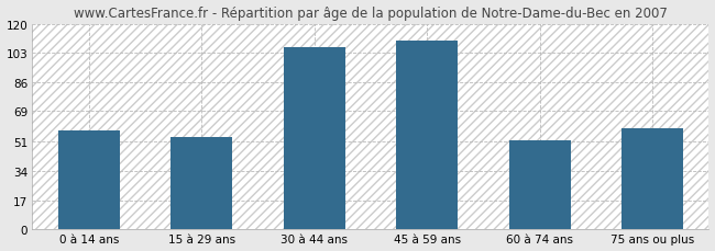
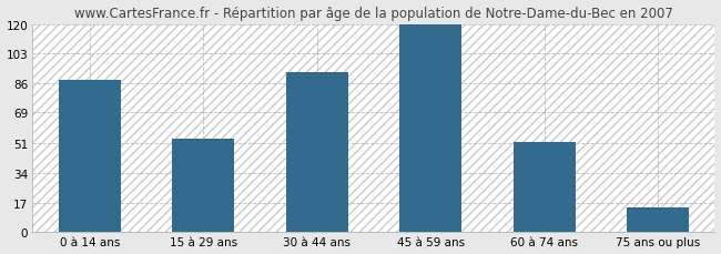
0 à 14 ans: 58 -> 88
30 à 44 ans: 106 -> 92
45 à 59 ans: 110 -> 120
75 ans ou plus: 59 -> 14
